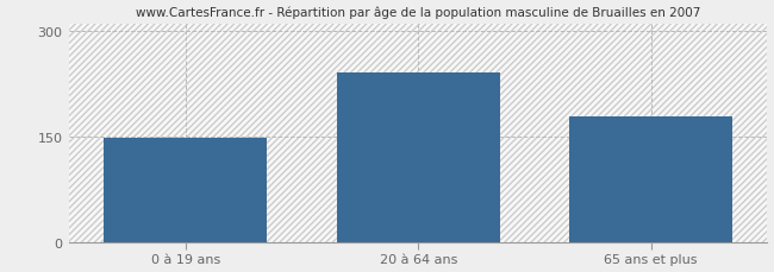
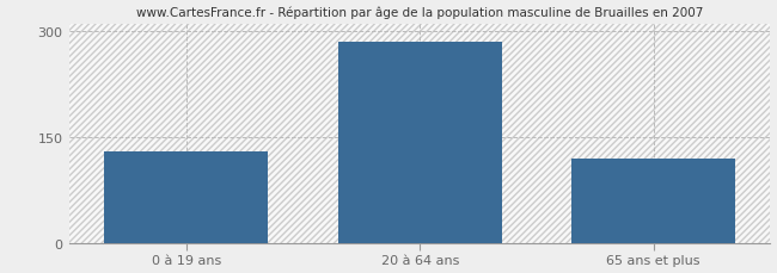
0 à 19 ans: 148 -> 130
20 à 64 ans: 240 -> 285
65 ans et plus: 178 -> 120
